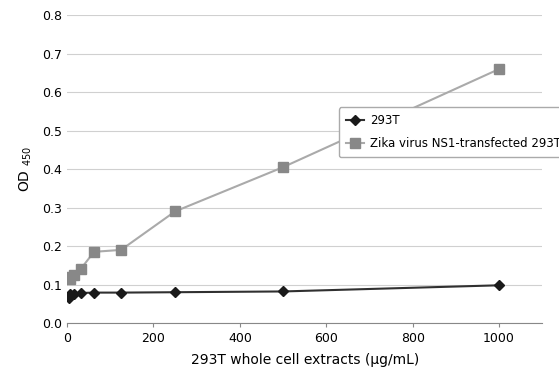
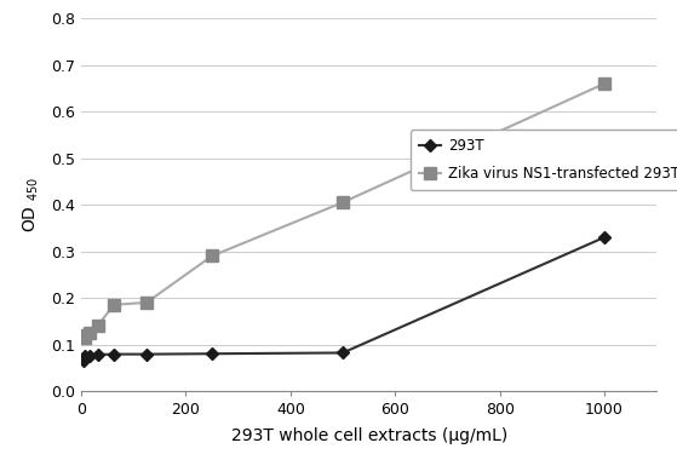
293T/1000: 0.098 -> 0.330
